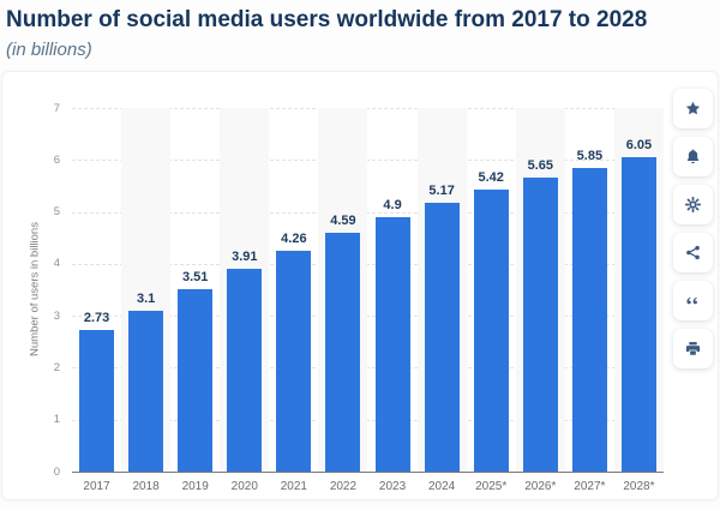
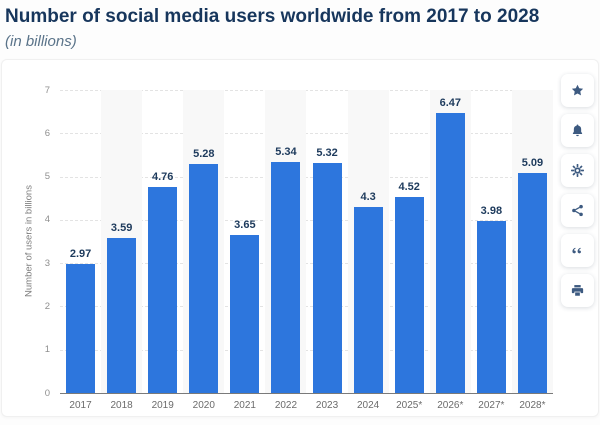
2017: 2.73 -> 2.97
2018: 3.1 -> 3.59
2019: 3.51 -> 4.76
2020: 3.91 -> 5.28
2021: 4.26 -> 3.65
2022: 4.59 -> 5.34
2023: 4.9 -> 5.32
2024: 5.17 -> 4.3
2025*: 5.42 -> 4.52
2026*: 5.65 -> 6.47
2027*: 5.85 -> 3.98
2028*: 6.05 -> 5.09
